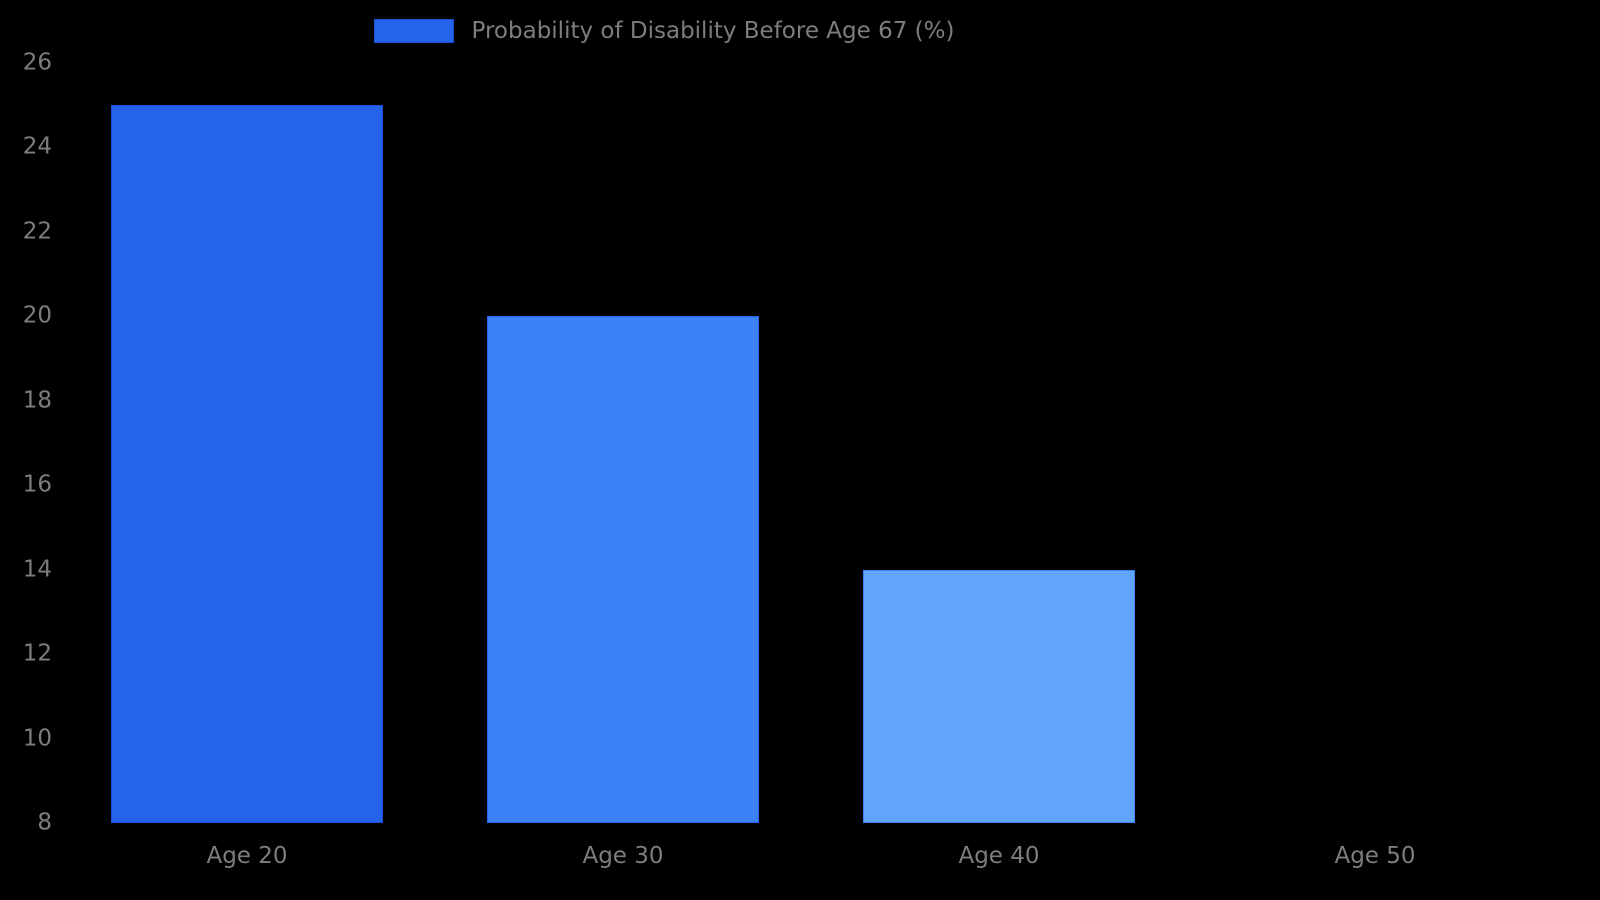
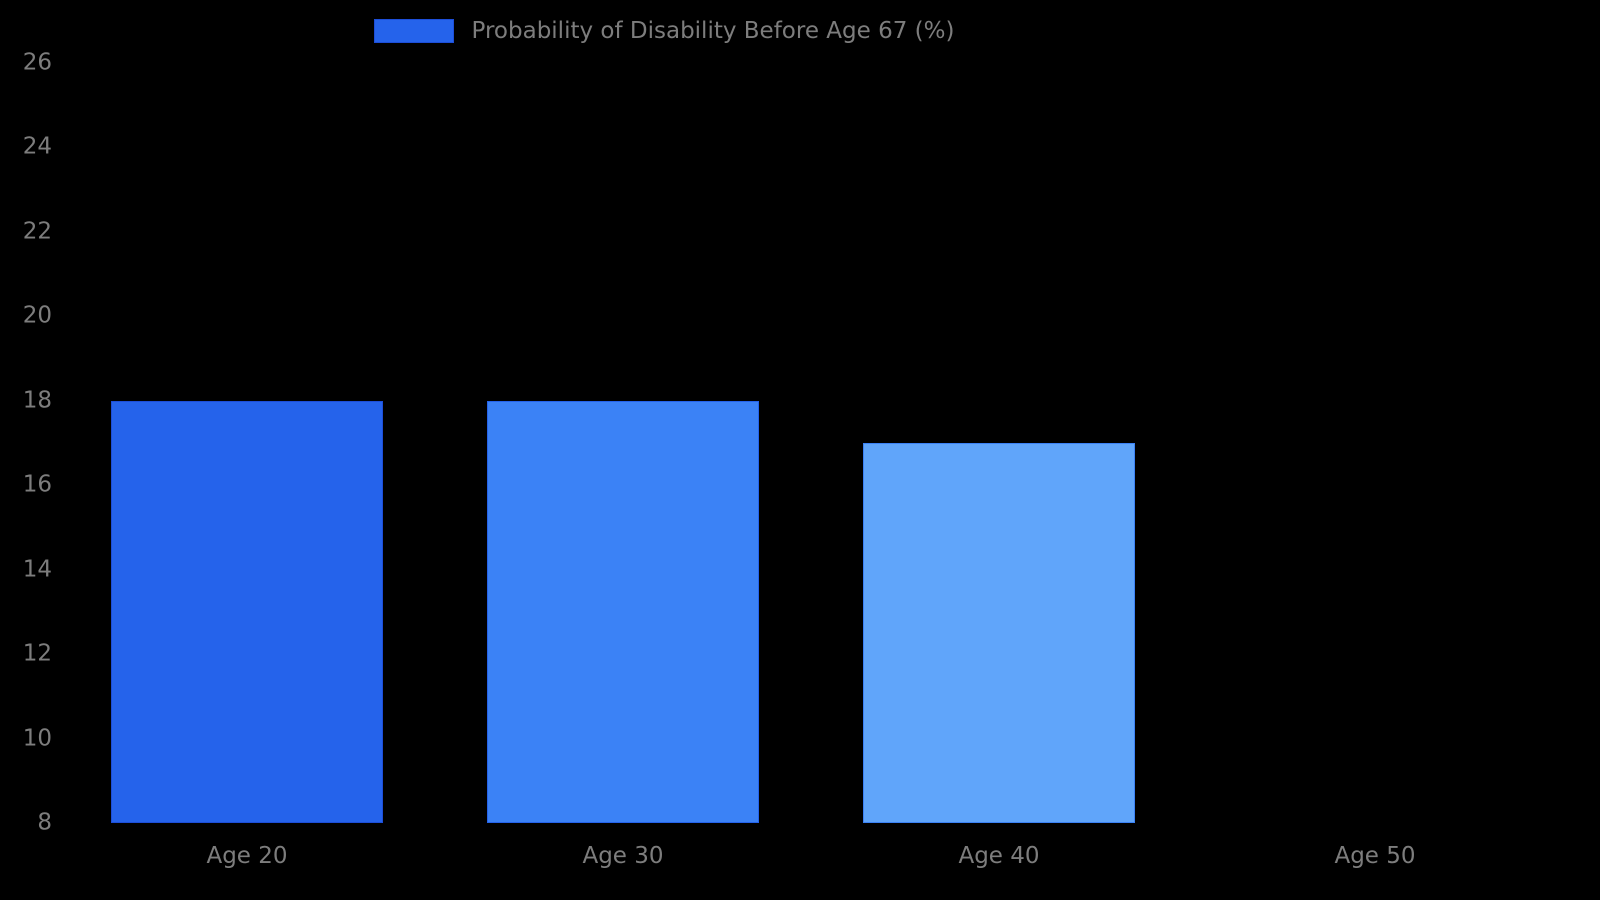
Age 20: 25 -> 18
Age 30: 20 -> 18
Age 40: 14 -> 17
